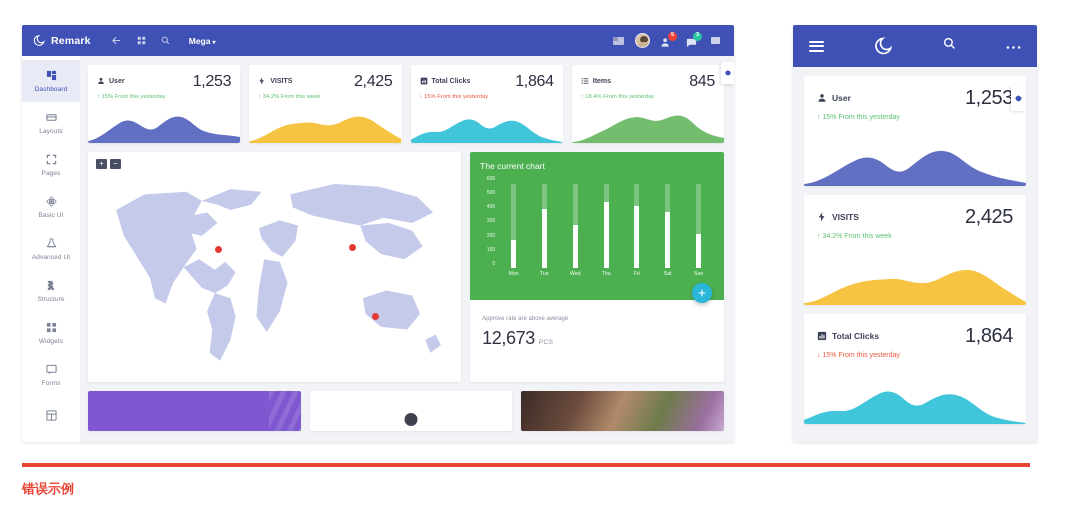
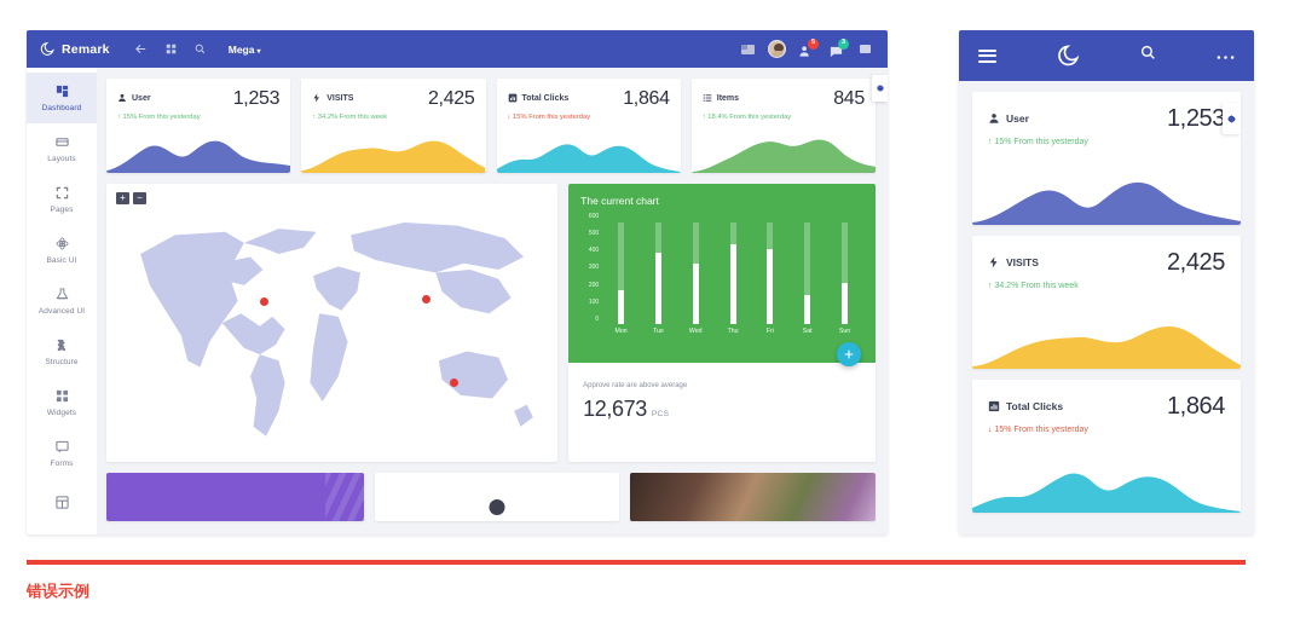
Wed: 310 -> 360
Sat: 400 -> 170
